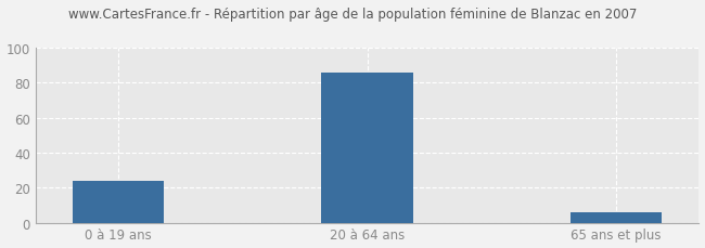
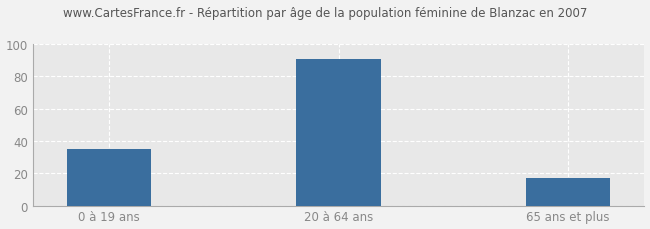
0 à 19 ans: 24 -> 35
20 à 64 ans: 86 -> 91
65 ans et plus: 6 -> 17
